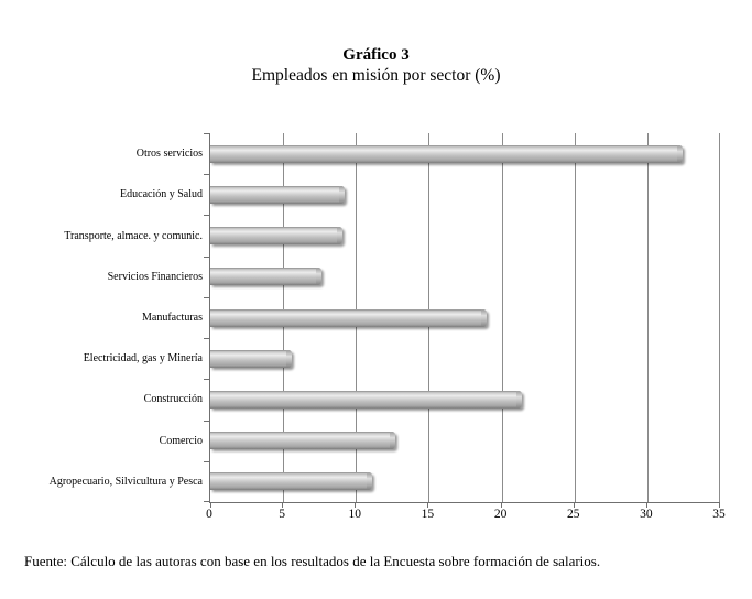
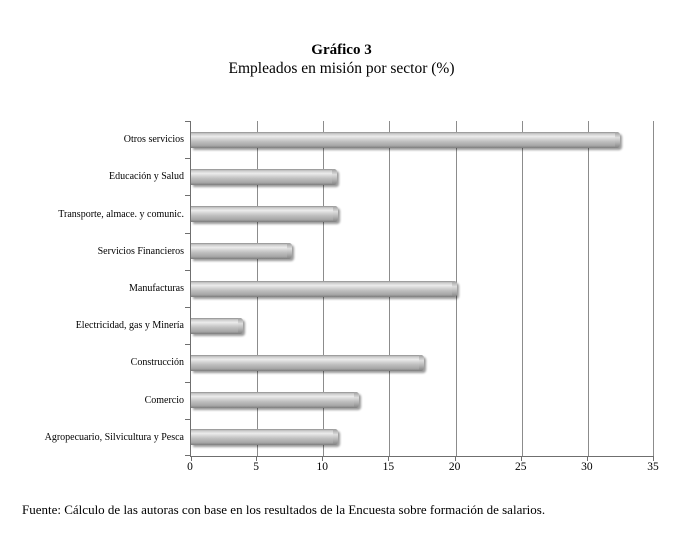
Educación y Salud: 9.2 -> 11.0
Transporte, almace. y comunic.: 9.1 -> 11.1
Manufacturas: 19.0 -> 20.1
Electricidad, gas y Minería: 5.6 -> 3.9
Construcción: 21.4 -> 17.6
